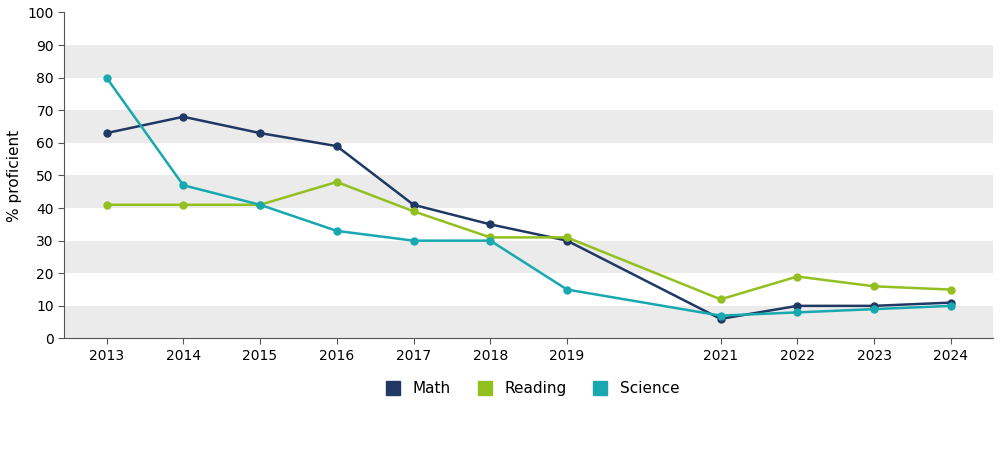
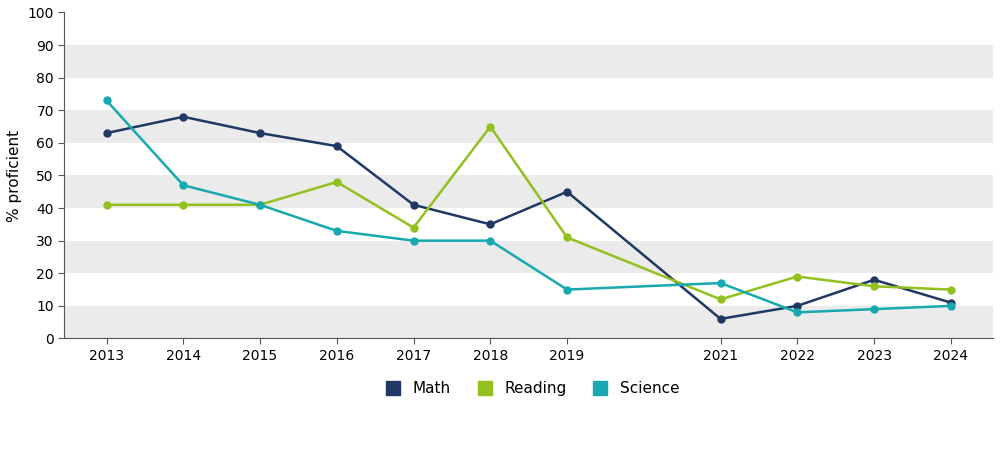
Science/2013: 80 -> 73
Reading/2017: 39 -> 34
Reading/2018: 31 -> 65
Math/2019: 30 -> 45
Science/2021: 7 -> 17
Math/2023: 10 -> 18
